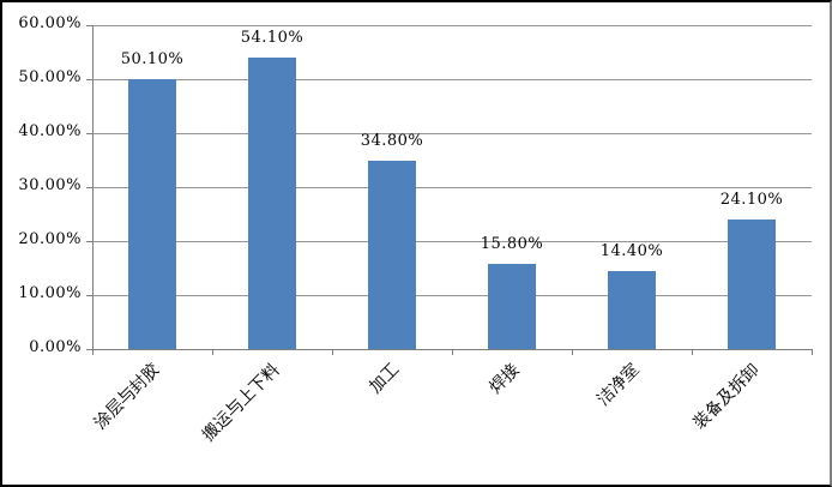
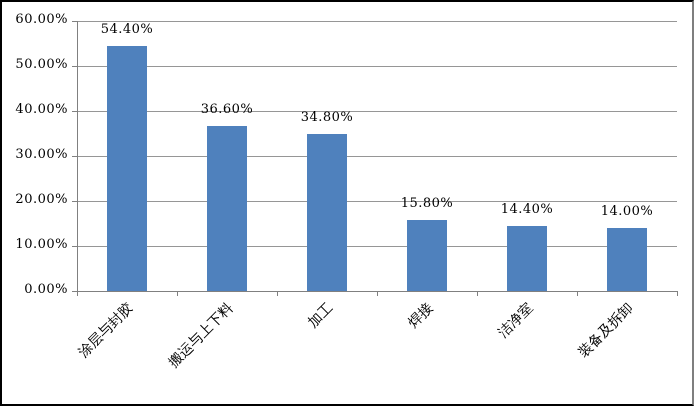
涂层与封胶: 50.10% -> 54.40%
搬运与上下料: 54.10% -> 36.60%
装备及拆卸: 24.10% -> 14.00%
